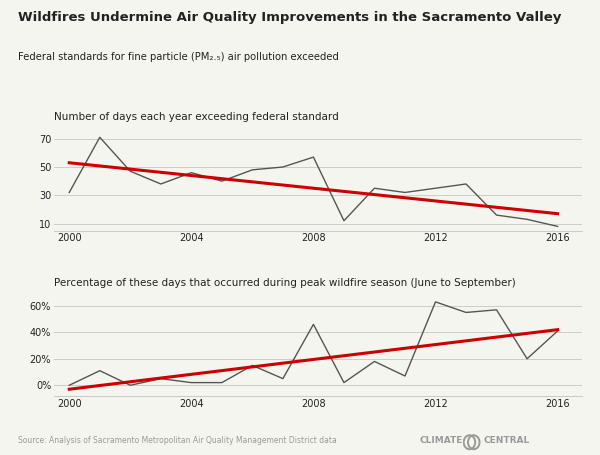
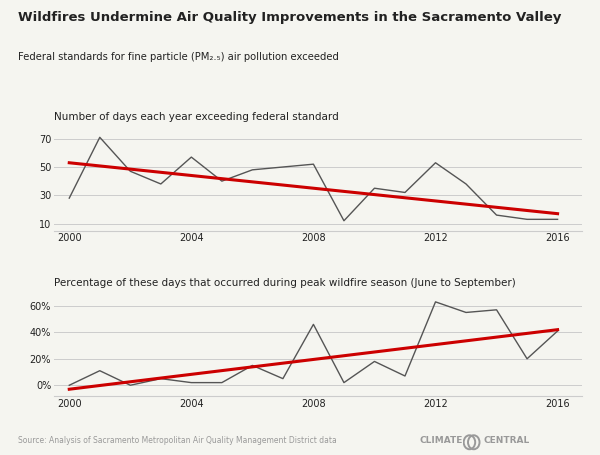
Number of days each year exceeding federal standard/2000: 32 -> 28
Number of days each year exceeding federal standard/2004: 46 -> 57
Number of days each year exceeding federal standard/2008: 57 -> 52
Number of days each year exceeding federal standard/2012: 35 -> 53
Number of days each year exceeding federal standard/2016: 8 -> 13
